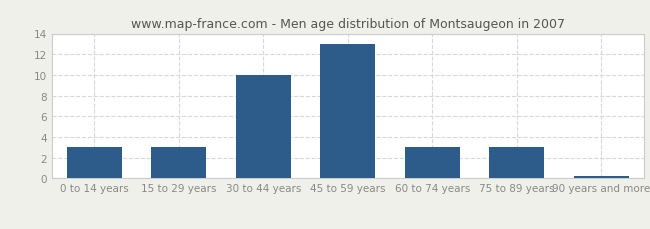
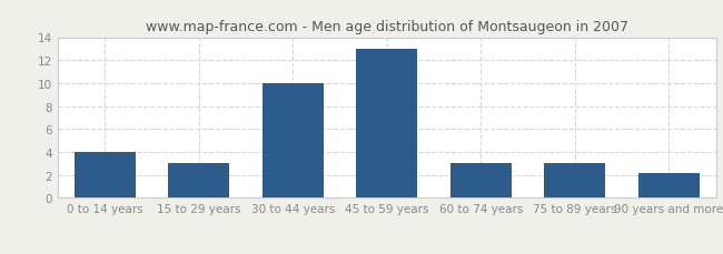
0 to 14 years: 3.0 -> 4.0
90 years and more: 0.2 -> 2.2
